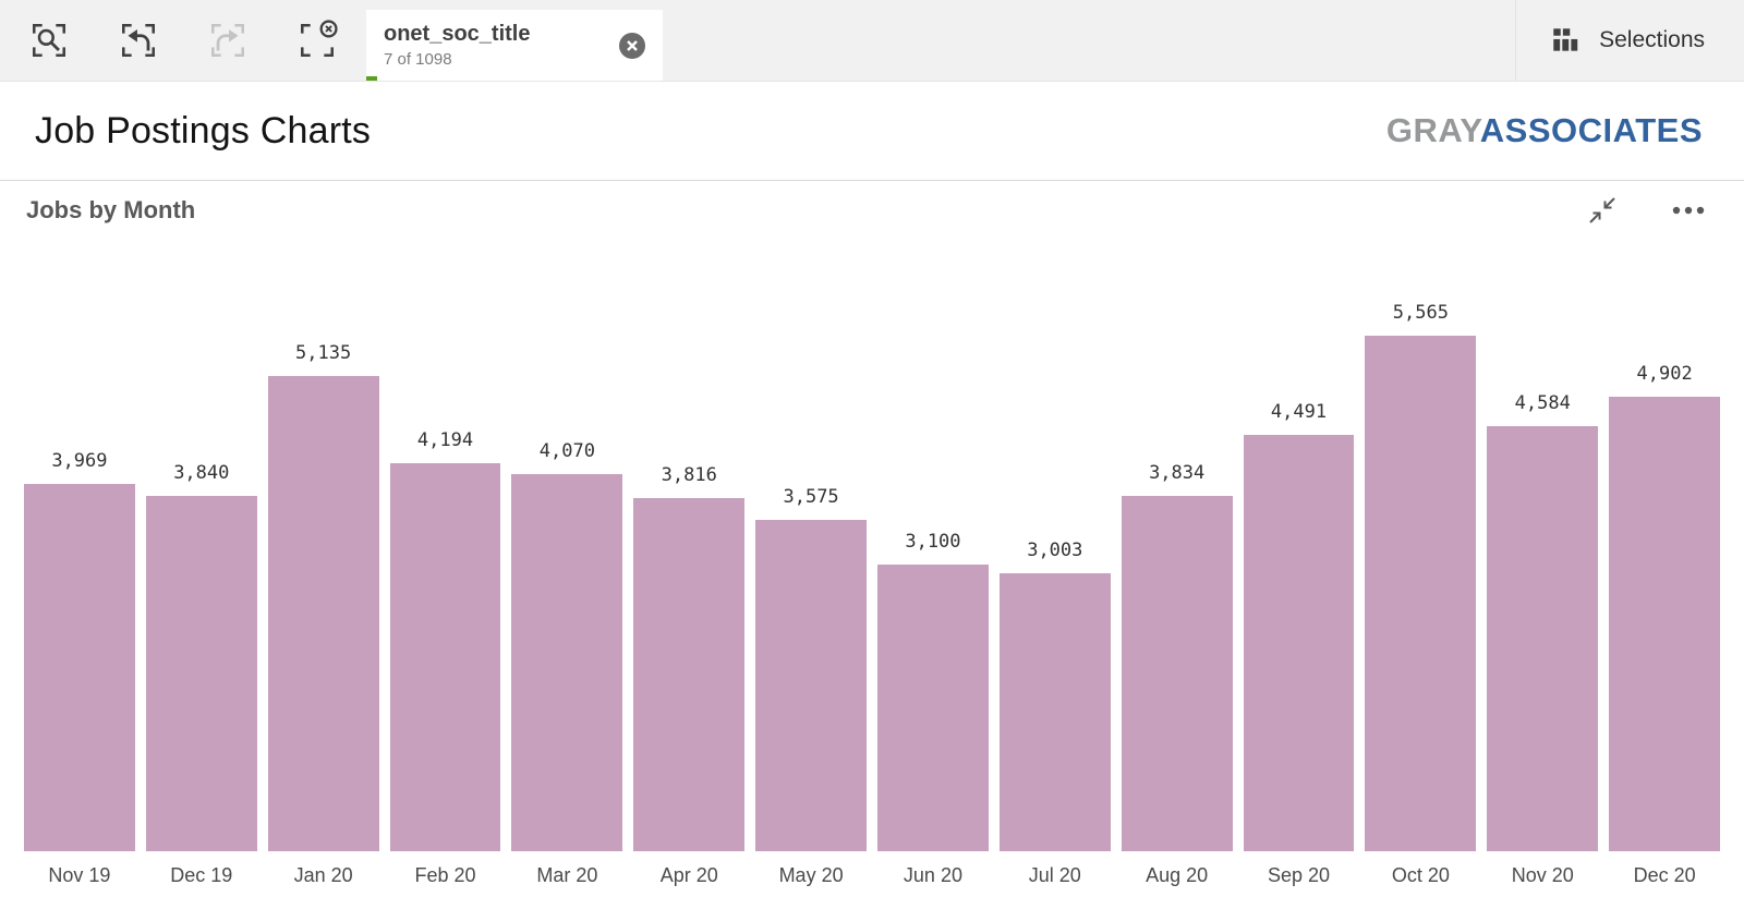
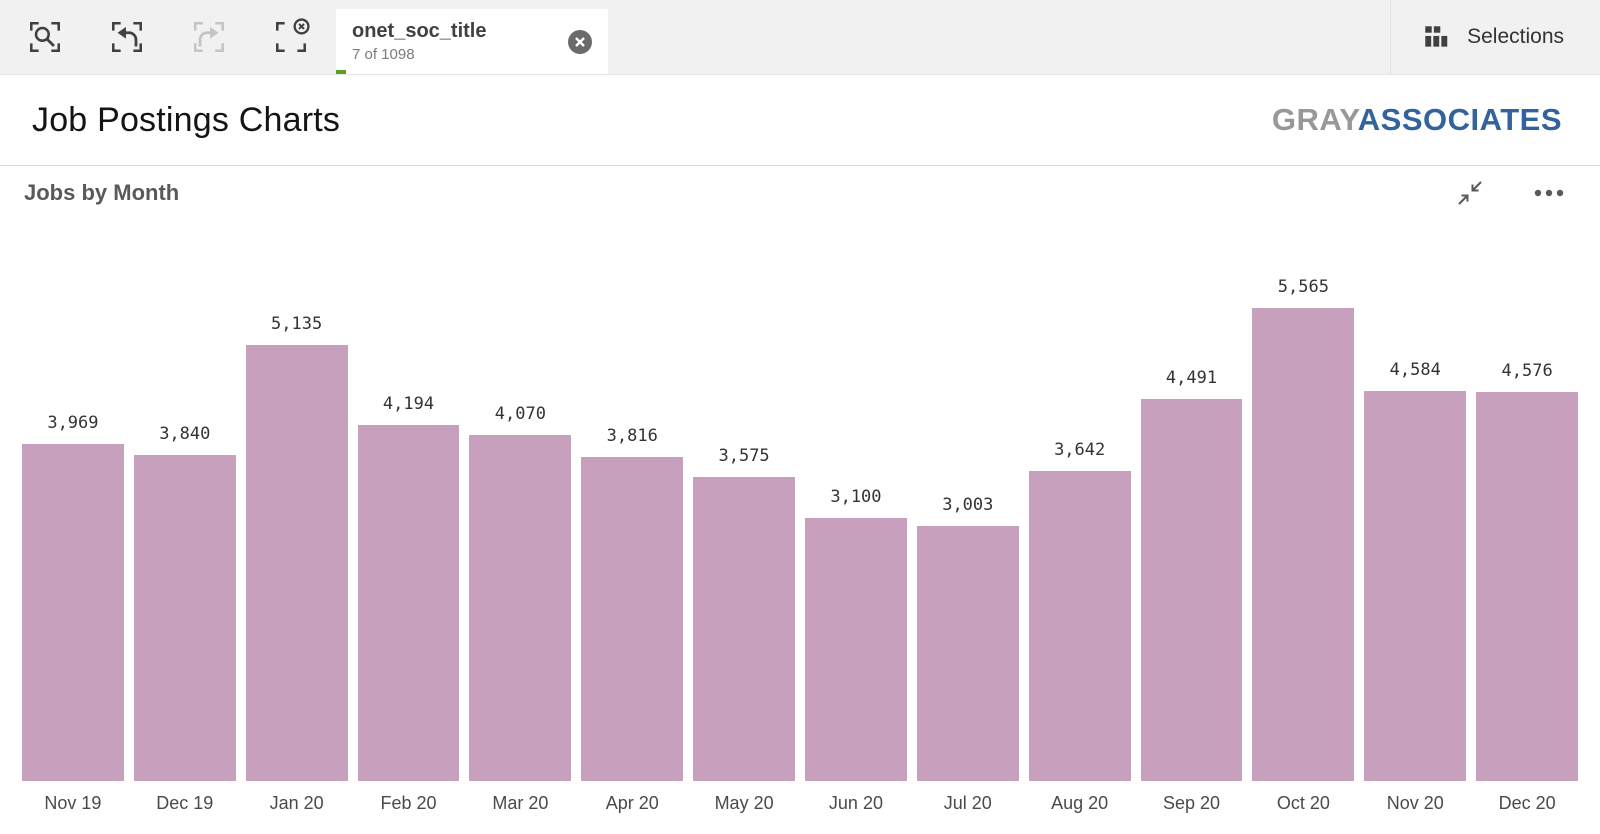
Aug 20: 3,834 -> 3,642
Dec 20: 4,902 -> 4,576
